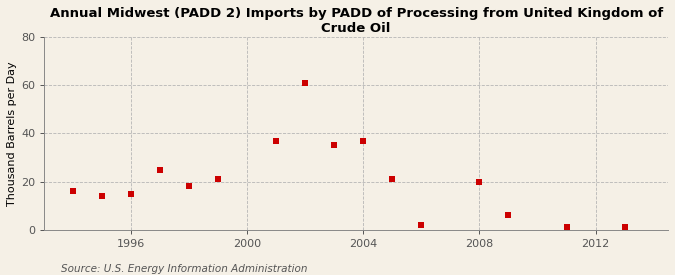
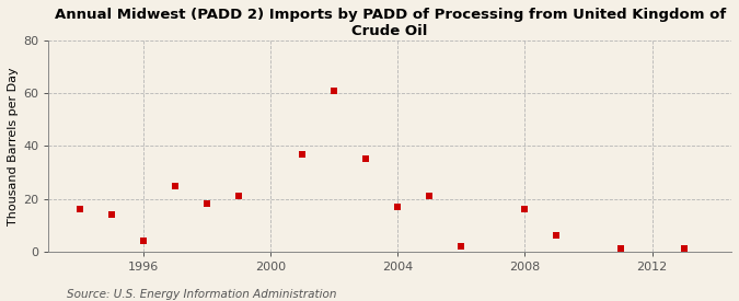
1996: 15 -> 4
2004: 37 -> 17
2008: 20 -> 16
